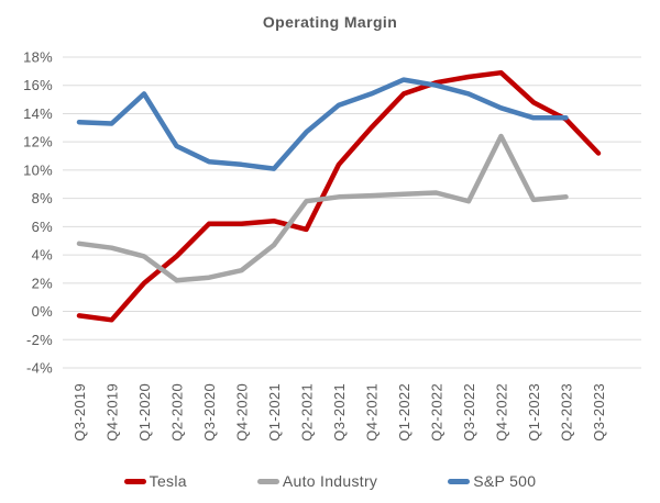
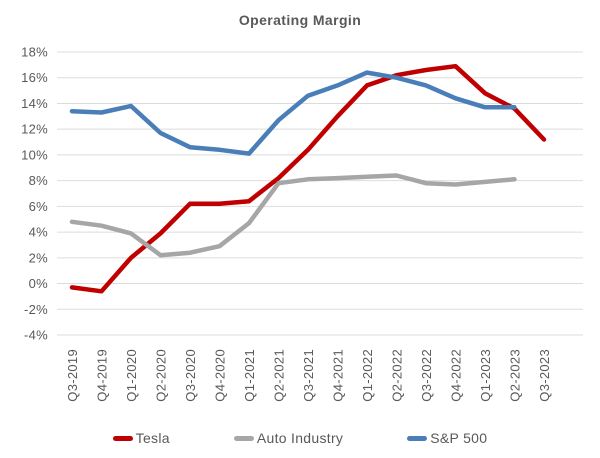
S&P 500/Q1-2020: 15.4% -> 13.8%
Tesla/Q2-2021: 5.8% -> 8.2%
Auto Industry/Q4-2022: 12.4% -> 7.7%
